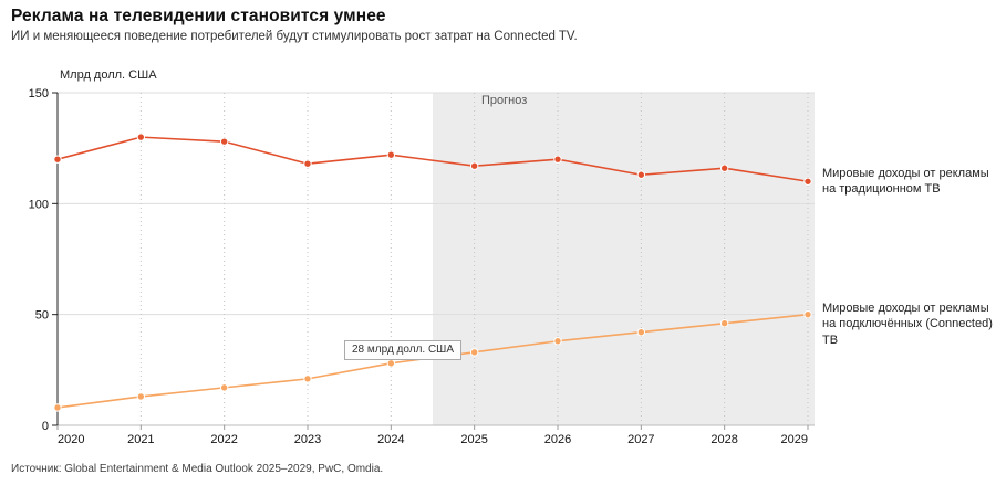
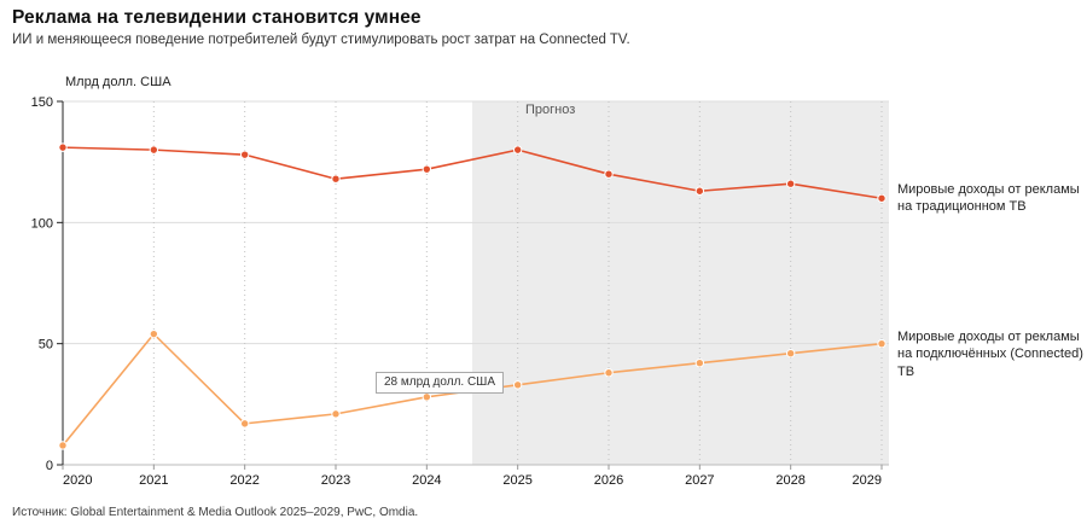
Мировые доходы от рекламы на традиционном ТВ/2020: 120 -> 131
Мировые доходы от рекламы на подключённых (Connected) ТВ/2021: 13 -> 54
Мировые доходы от рекламы на традиционном ТВ/2025: 117 -> 130
